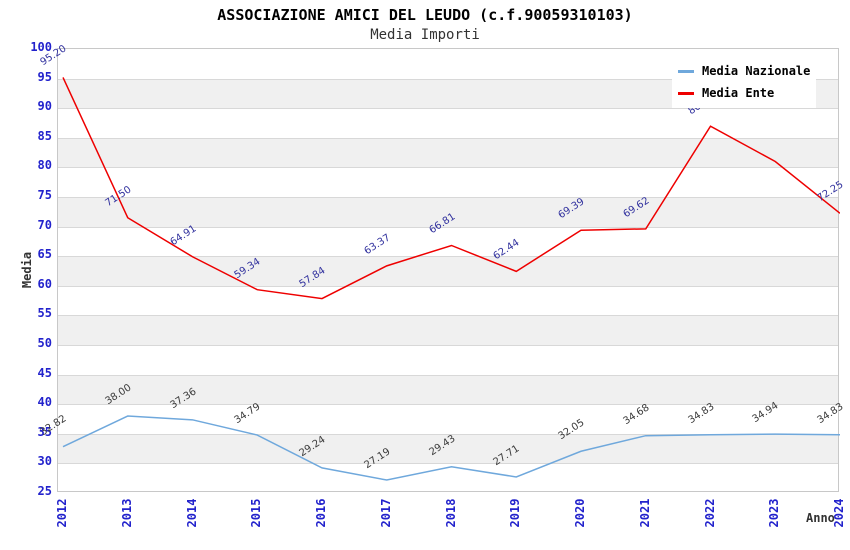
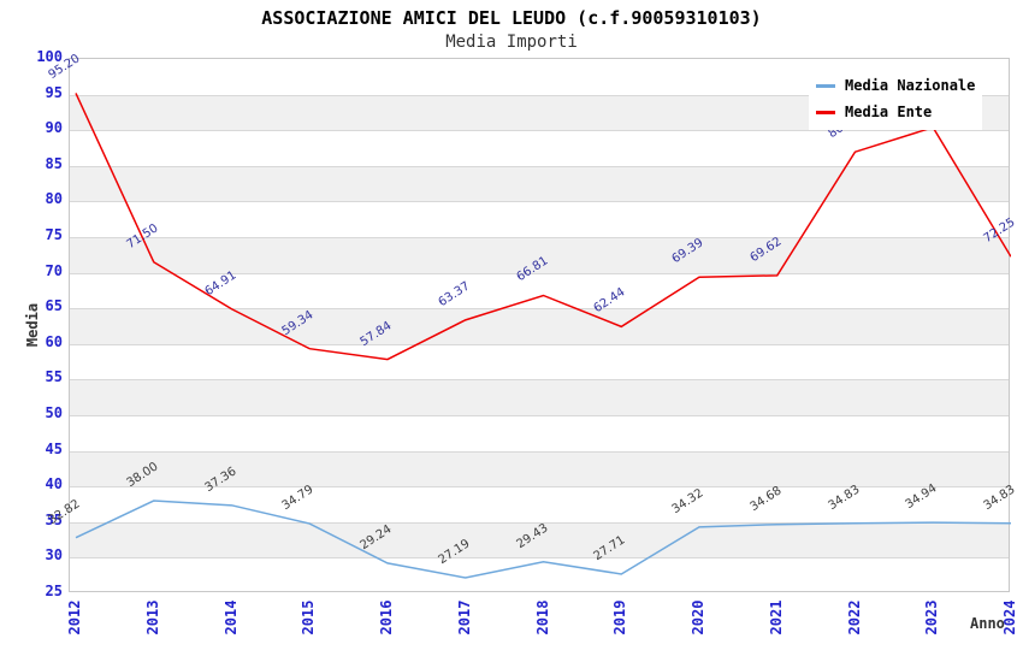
Media Nazionale/2020: 32.05 -> 34.32
Media Ente/2023: 81 -> 90
